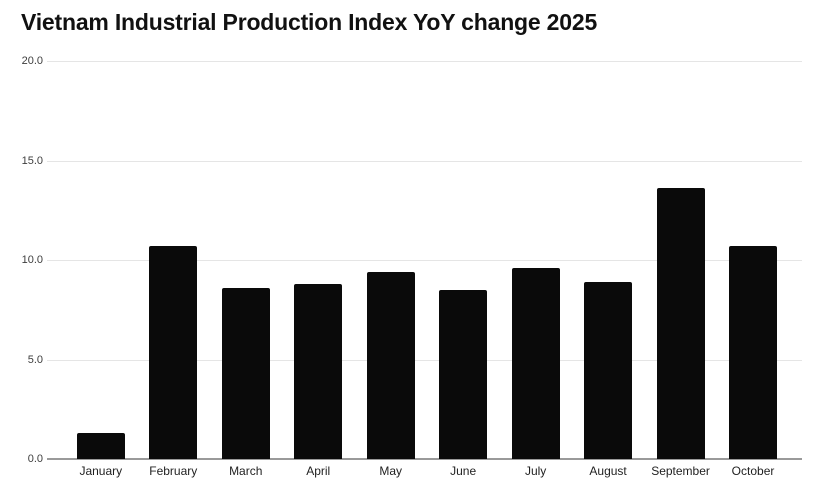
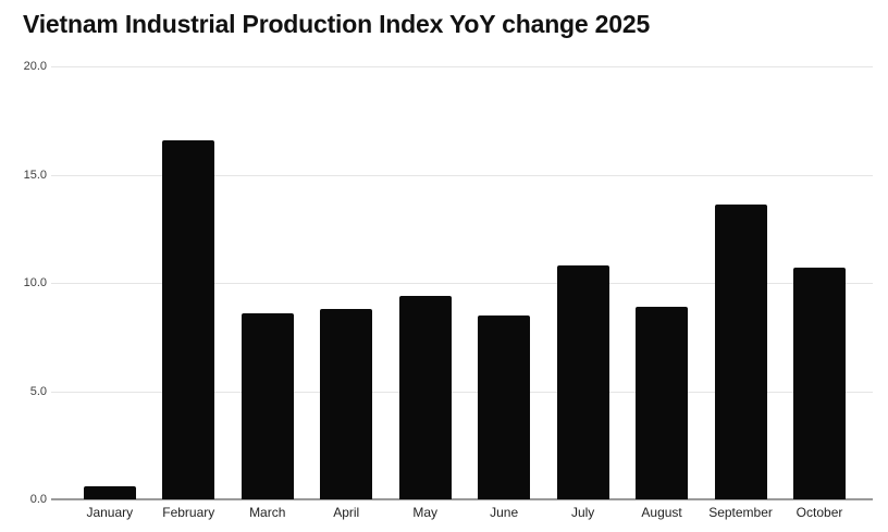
January: 1.3 -> 0.6
February: 10.7 -> 16.6
July: 9.6 -> 10.8
